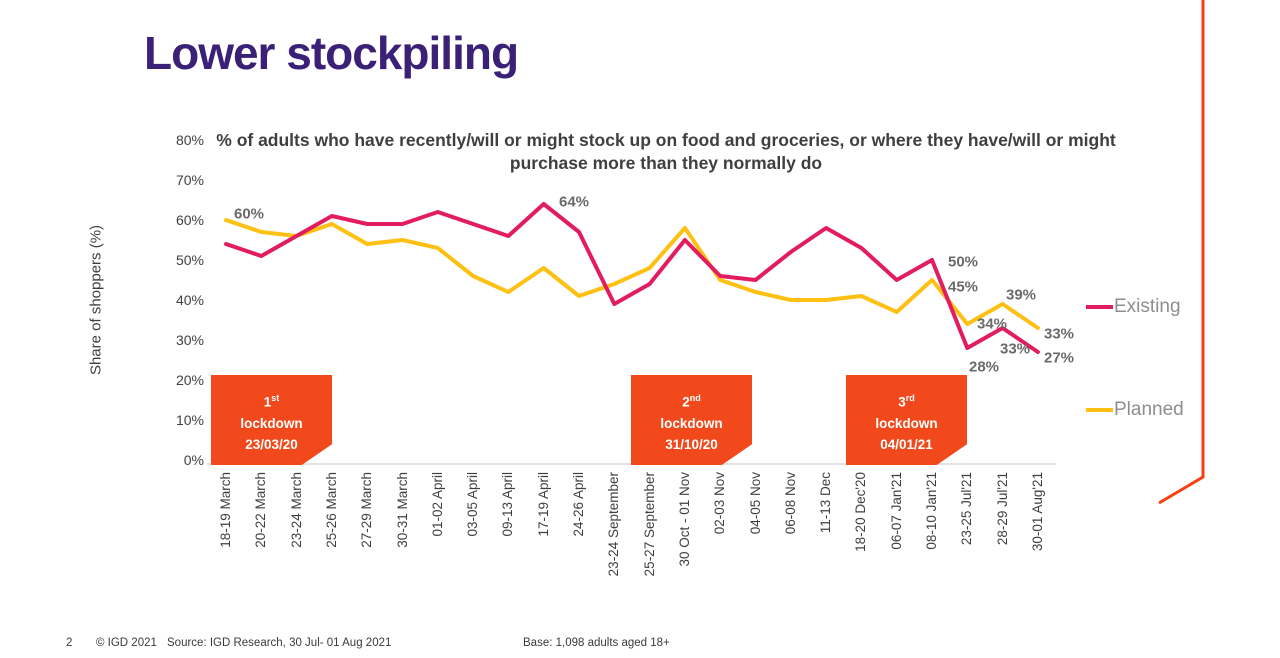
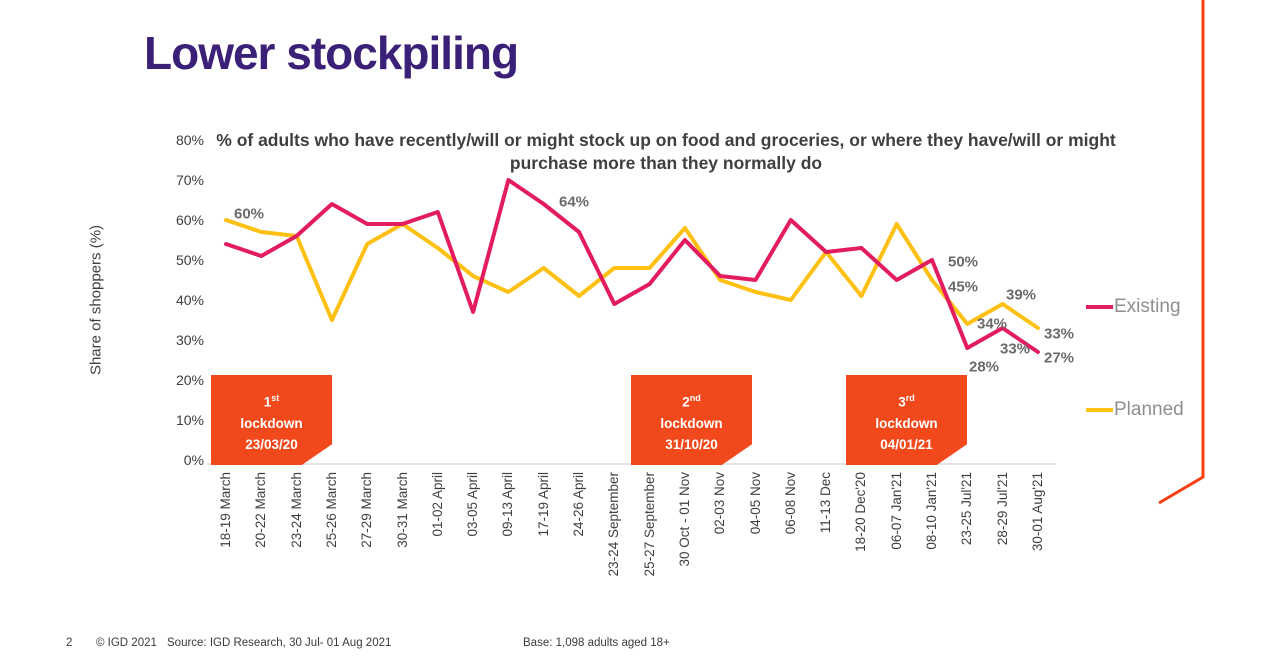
Existing/25-26 March: 61% -> 64%
Planned/25-26 March: 59% -> 35%
Planned/30-31 March: 55% -> 59%
Existing/03-05 April: 59% -> 37%
Existing/09-13 April: 56% -> 70%
Planned/23-24 September: 44% -> 48%
Existing/06-08 Nov: 52% -> 60%
Existing/11-13 Dec: 58% -> 52%
Planned/11-13 Dec: 40% -> 52%
Planned/06-07 Jan'21: 37% -> 59%
